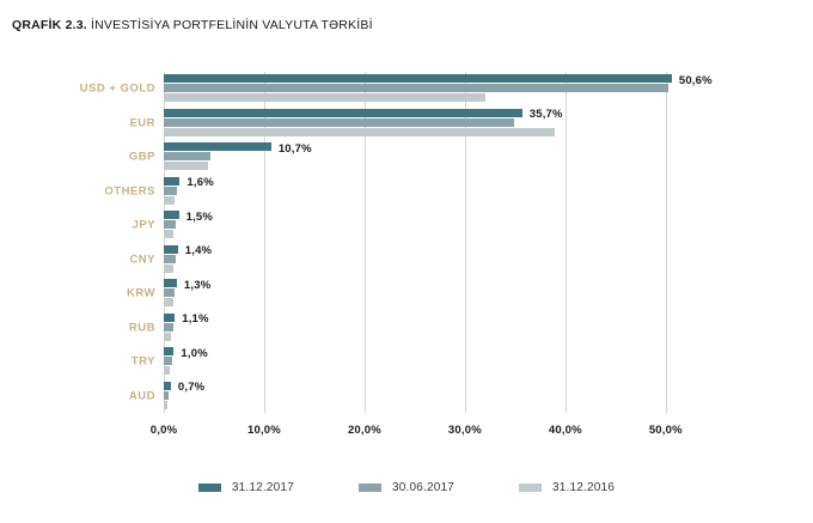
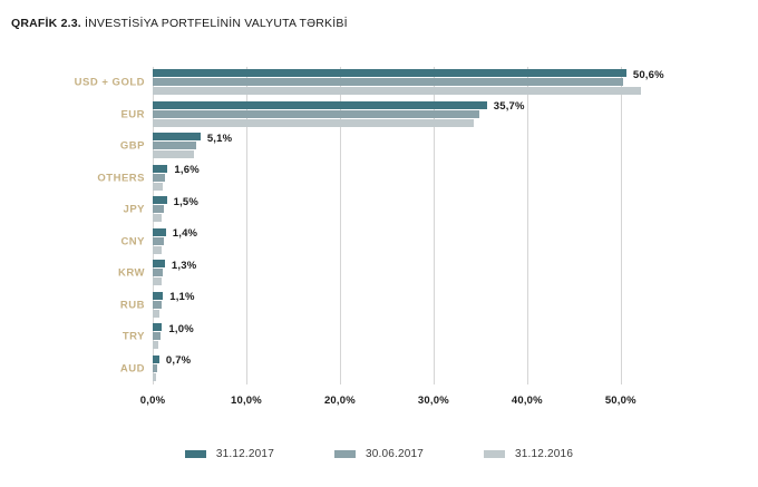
31.12.2016/USD + GOLD: 32% -> 52%
31.12.2016/EUR: 39% -> 34%
31.12.2017/GBP: 10,7% -> 5,1%
